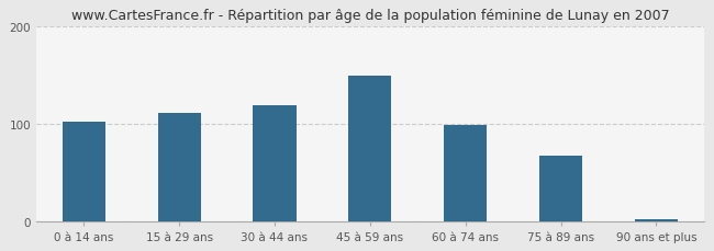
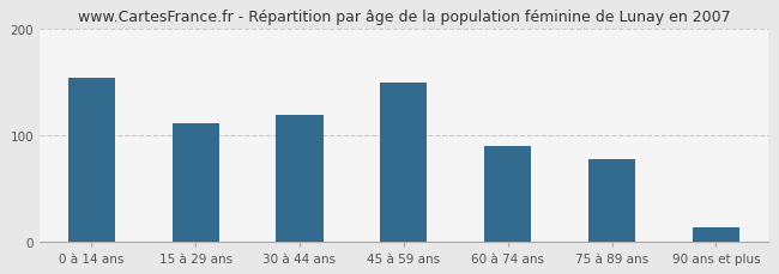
0 à 14 ans: 103 -> 154
60 à 74 ans: 99 -> 90
75 à 89 ans: 68 -> 78
90 ans et plus: 3 -> 14
